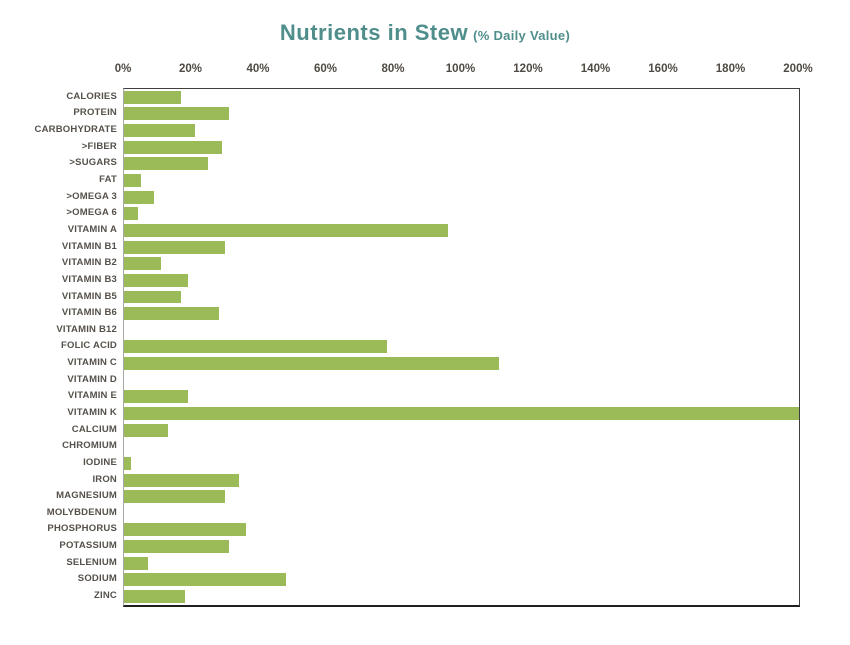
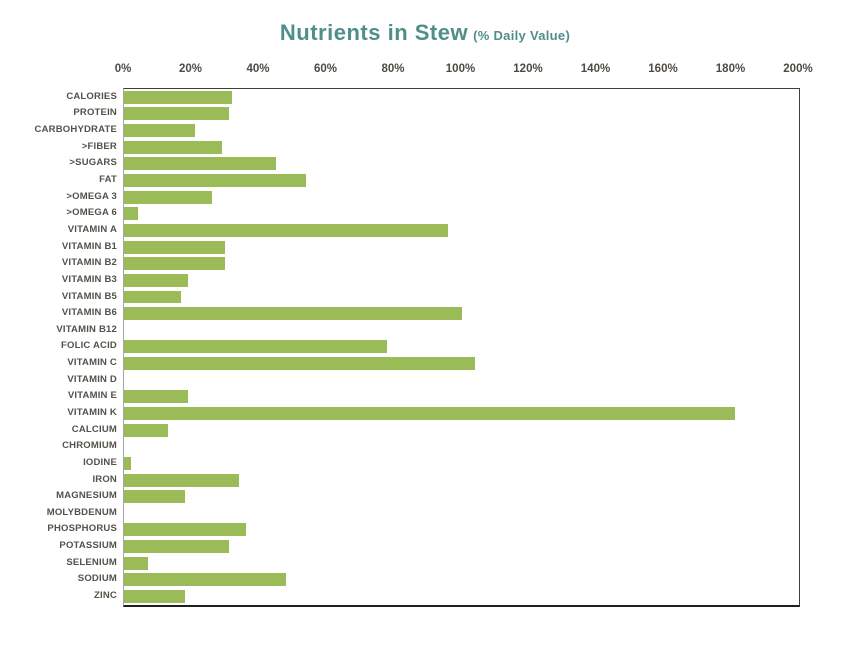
CALORIES: 17% -> 32%
>SUGARS: 25% -> 45%
FAT: 5% -> 54%
>OMEGA 3: 9% -> 26%
VITAMIN B2: 11% -> 30%
VITAMIN B6: 28% -> 100%
VITAMIN C: 111% -> 104%
VITAMIN K: 200% -> 181%
MAGNESIUM: 30% -> 18%
